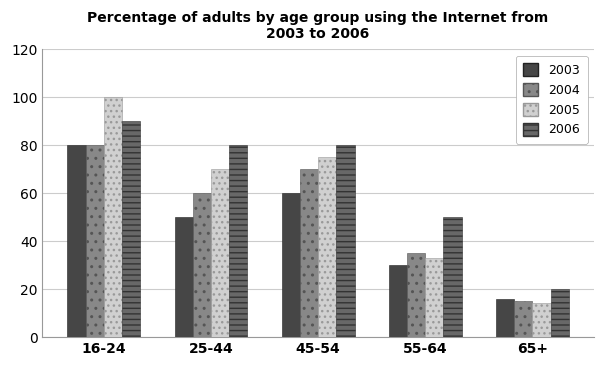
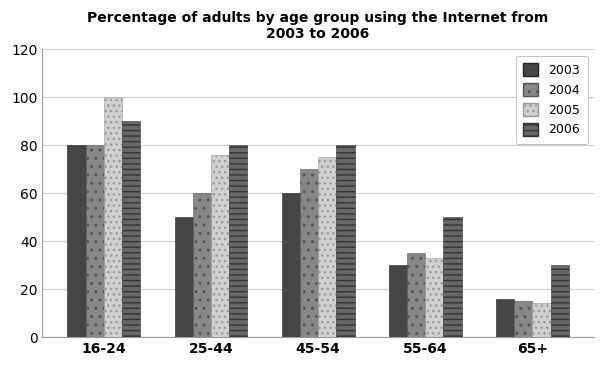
2005/25-44: 70 -> 76
2006/65+: 20 -> 30
